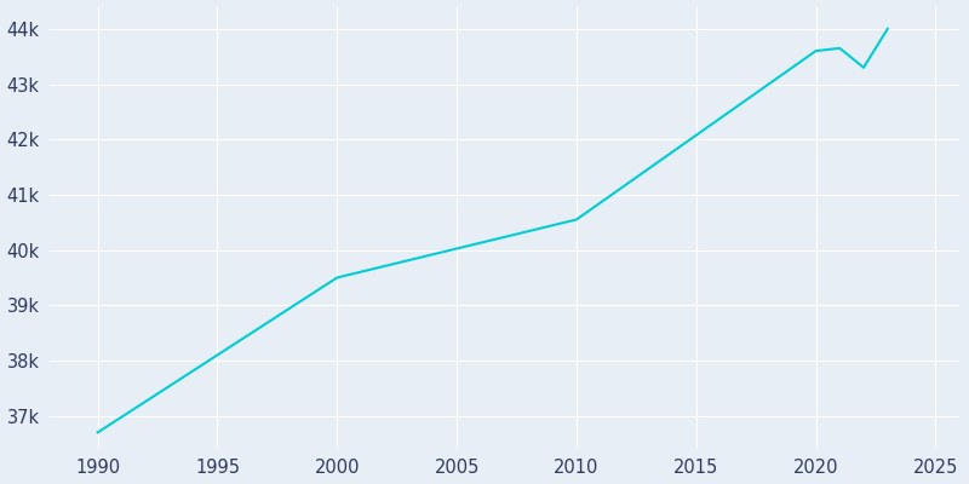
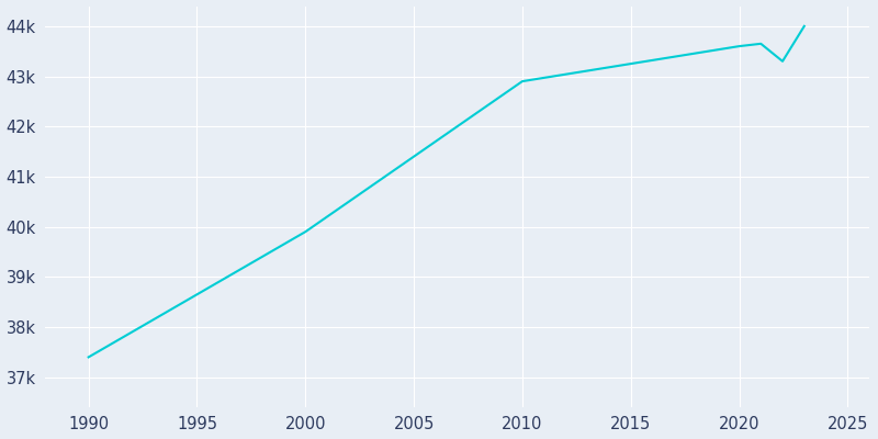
1990: 36.70k -> 37.40k
2000: 39.50k -> 39.90k
2010: 40.55k -> 42.90k
